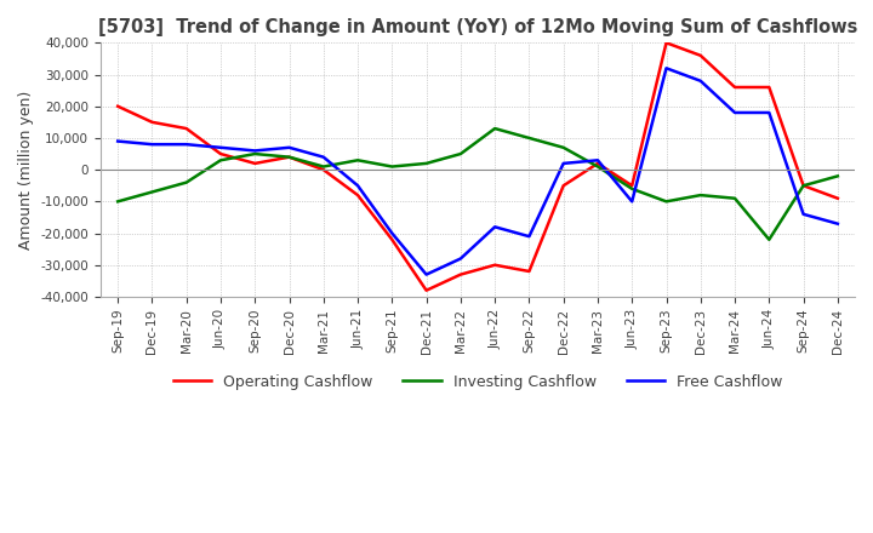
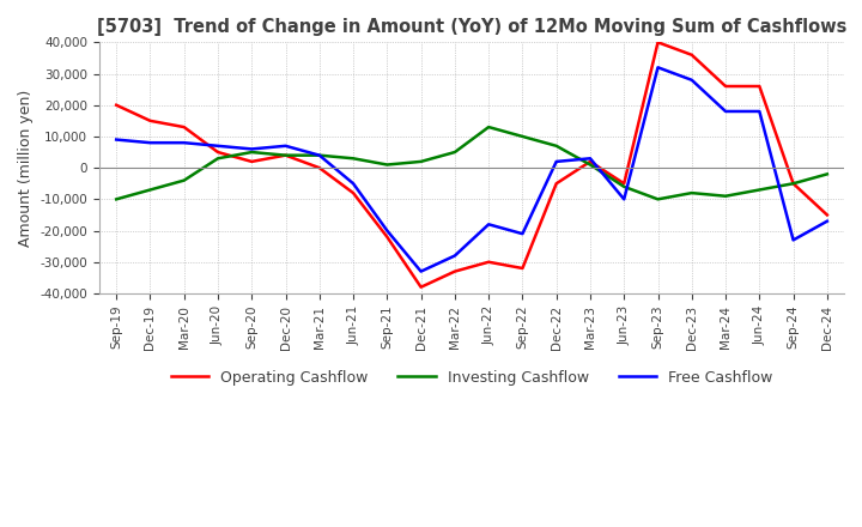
Investing Cashflow/Mar-21: 1,000 -> 4,000
Investing Cashflow/Jun-24: -22,000 -> -7,000
Free Cashflow/Sep-24: -14,000 -> -23,000
Operating Cashflow/Dec-24: -9,000 -> -15,000
